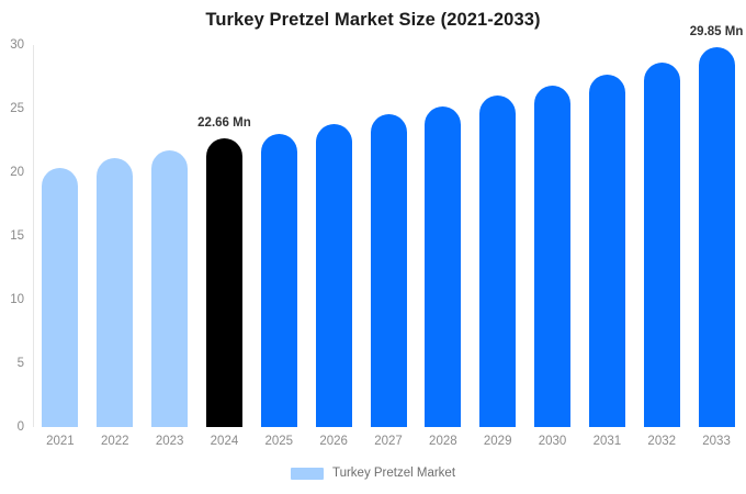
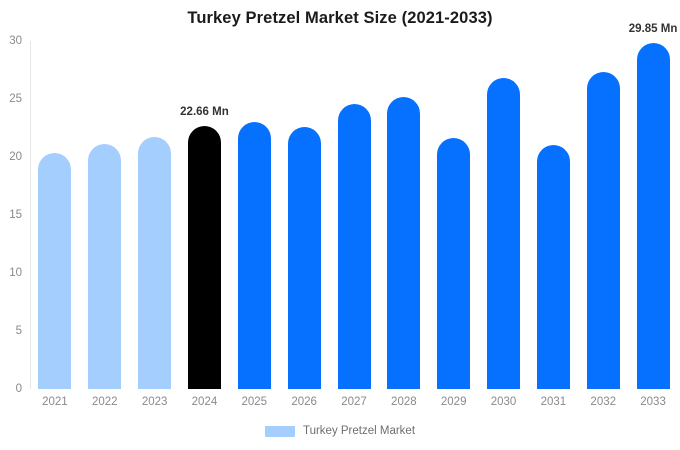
2026: 23.8 -> 22.6
2029: 26.0 -> 21.6
2031: 27.7 -> 21.0
2032: 28.6 -> 27.3
